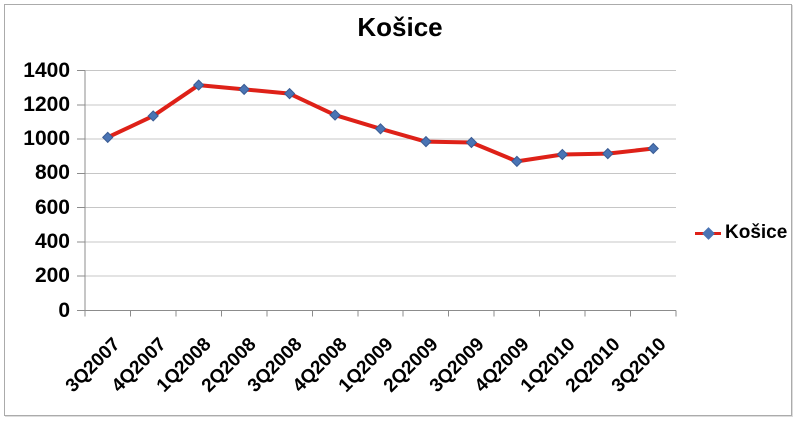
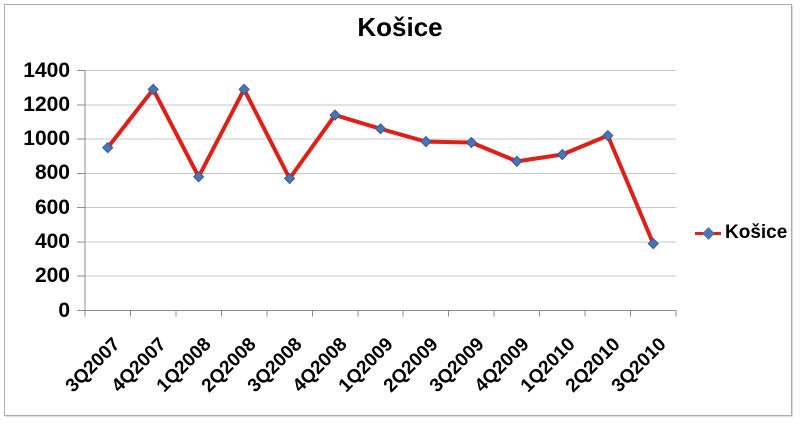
3Q2007: 1010 -> 950
4Q2007: 1140 -> 1290
1Q2008: 1320 -> 780
3Q2008: 1260 -> 770
2Q2010: 920 -> 1020
3Q2010: 940 -> 390
